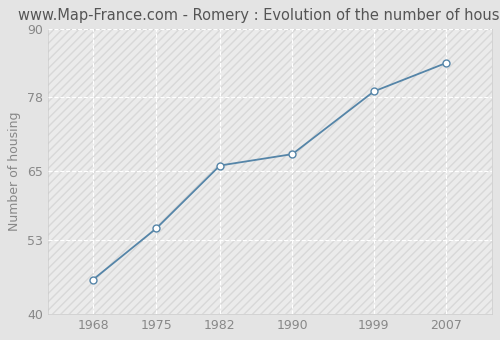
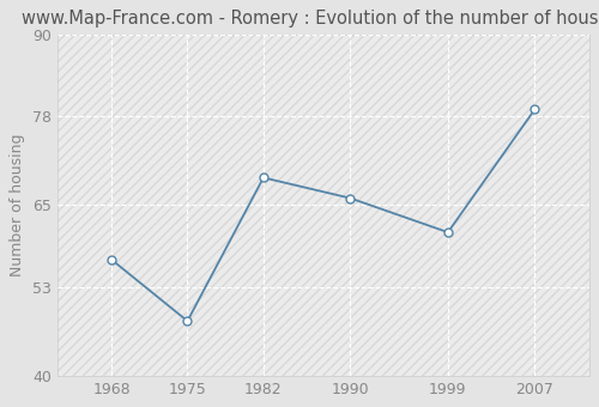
1968: 46 -> 57
1975: 55 -> 48
1982: 66 -> 69
1990: 68 -> 66
1999: 79 -> 61
2007: 84 -> 79
